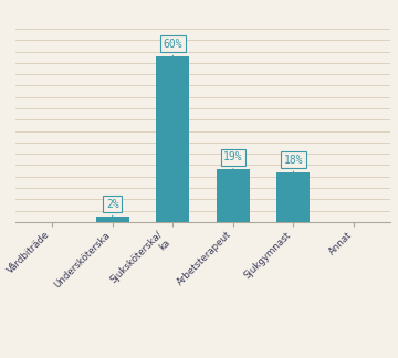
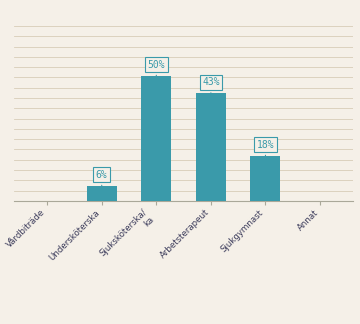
Undersköterska: 2% -> 6%
Sjuksköterska/ ka: 60% -> 50%
Arbetsterapeut: 19% -> 43%
